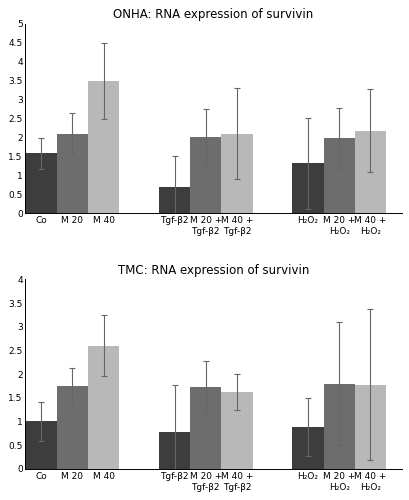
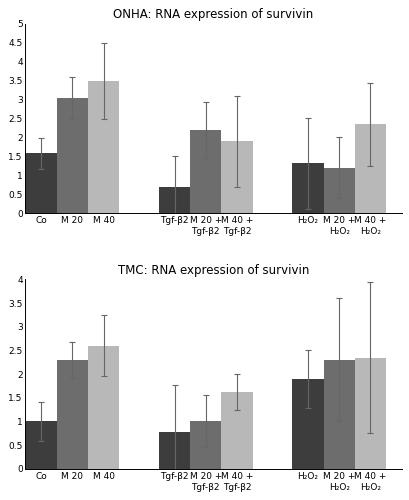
ONHA: RNA expression of survivin/M 20: 2.10 -> 3.05
ONHA: RNA expression of survivin/M 20 + Tgf-β2: 2.00 -> 2.20
ONHA: RNA expression of survivin/M 40 + Tgf-β2: 2.10 -> 1.90
ONHA: RNA expression of survivin/M 20 + H₂O₂: 1.98 -> 1.20
ONHA: RNA expression of survivin/M 40 + H₂O₂: 2.18 -> 2.35
TMC: RNA expression of survivin/M 20: 1.75 -> 2.30
TMC: RNA expression of survivin/M 20 + Tgf-β2: 1.72 -> 1.00
TMC: RNA expression of survivin/H₂O₂: 0.88 -> 1.90
TMC: RNA expression of survivin/M 20 + H₂O₂: 1.80 -> 2.30
TMC: RNA expression of survivin/M 40 + H₂O₂: 1.78 -> 2.35
